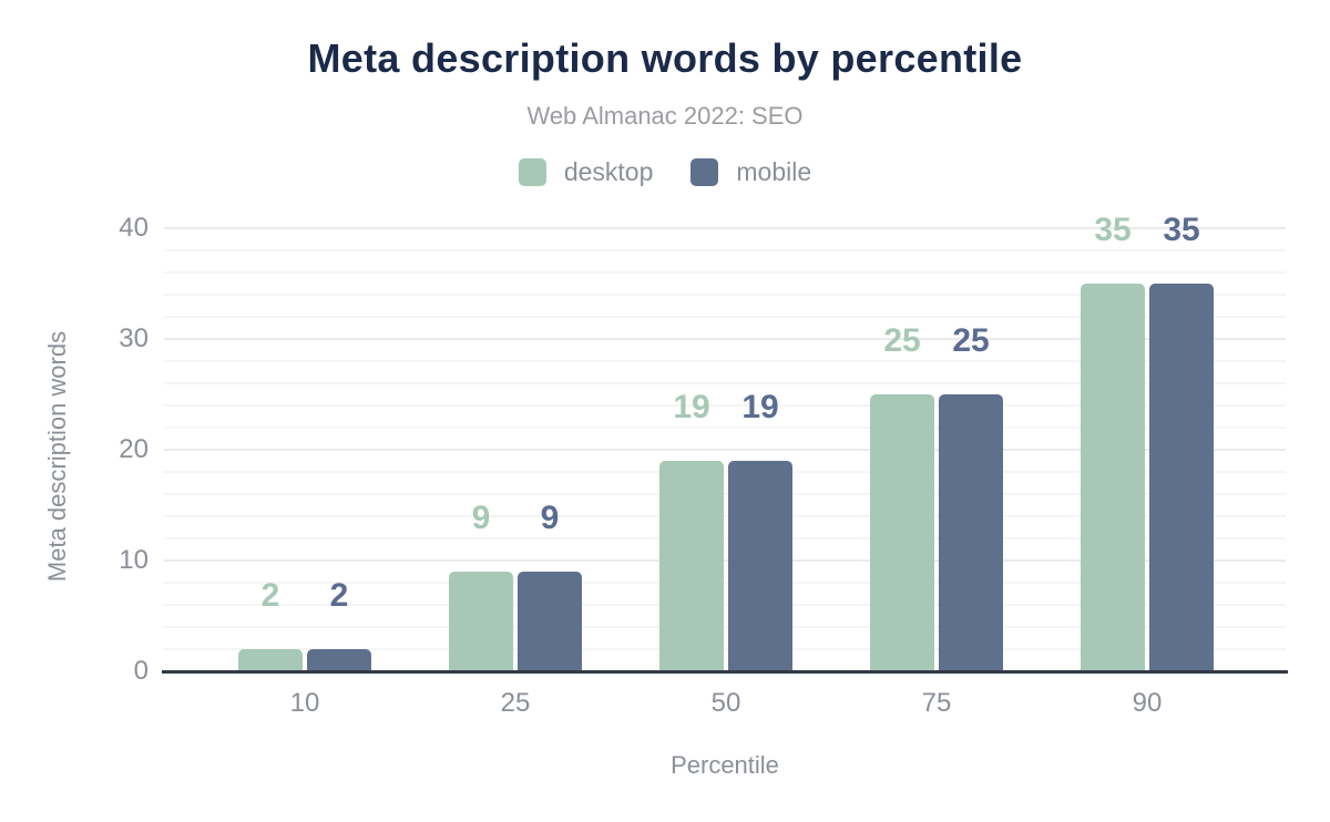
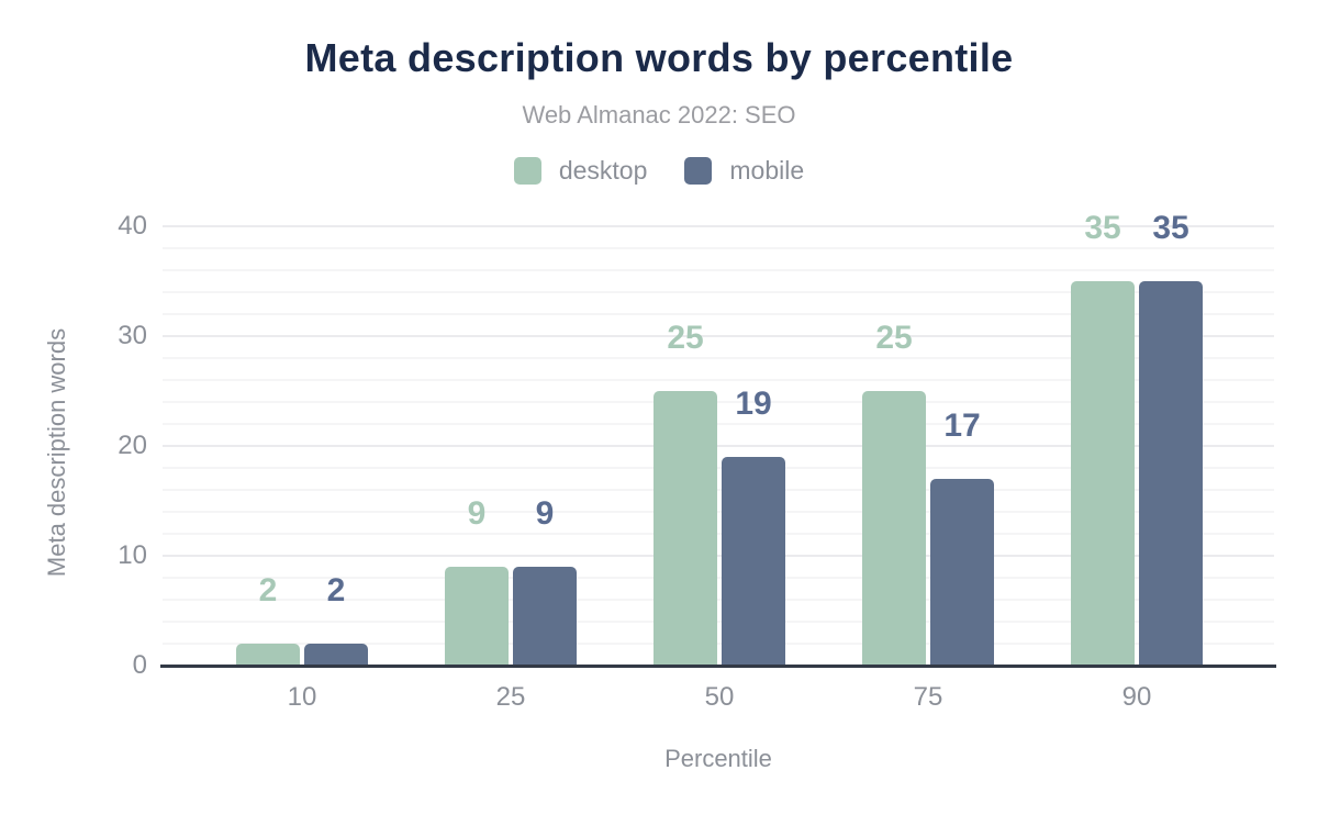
desktop/50: 19 -> 25
mobile/75: 25 -> 17
